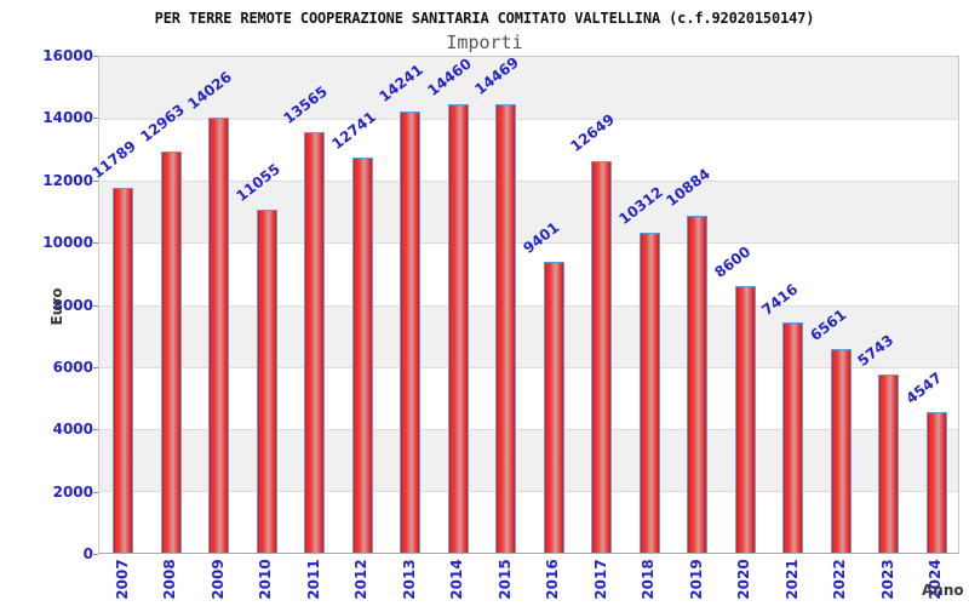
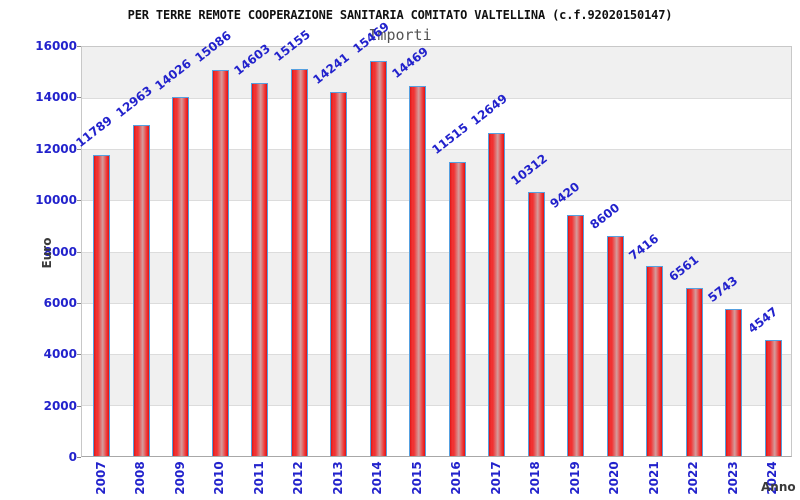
2010: 11055 -> 15086
2011: 13565 -> 14603
2012: 12741 -> 15155
2014: 14460 -> 15469
2016: 9401 -> 11515
2019: 10884 -> 9420
